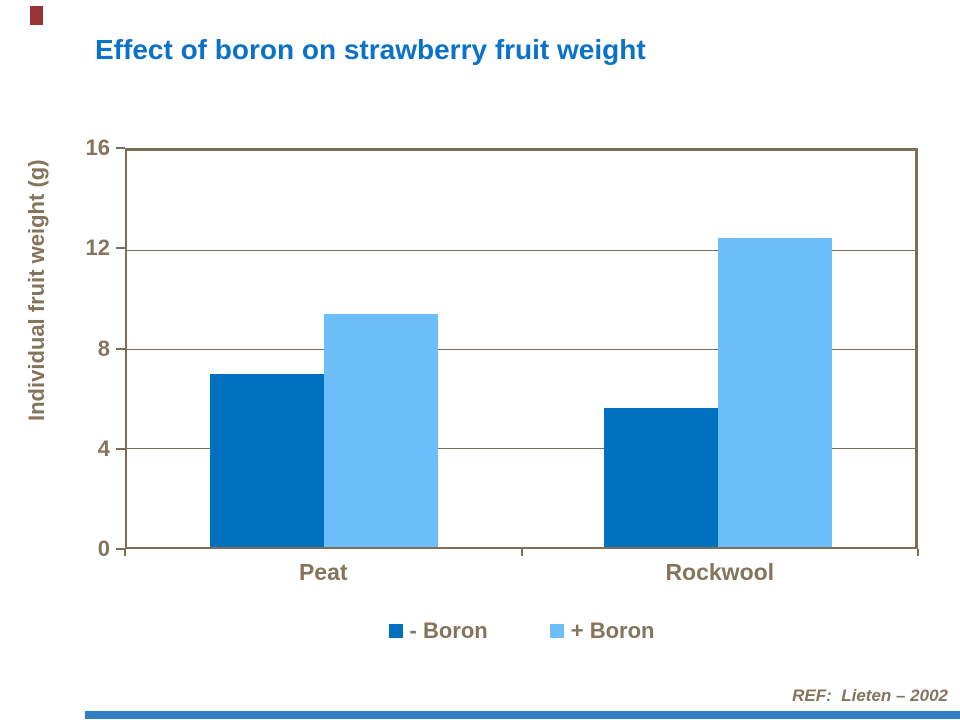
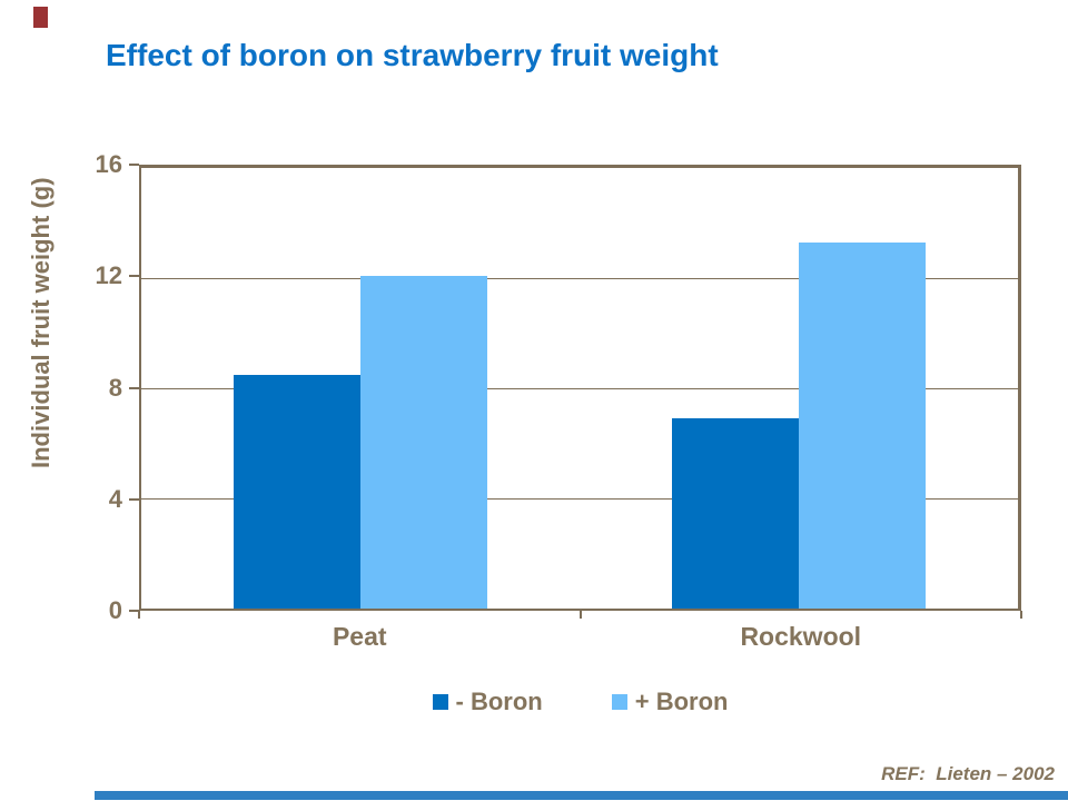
- Boron/Peat: 7.0 -> 8.5
+ Boron/Peat: 9.4 -> 12.1
- Boron/Rockwool: 5.6 -> 6.9
+ Boron/Rockwool: 12.5 -> 13.3
